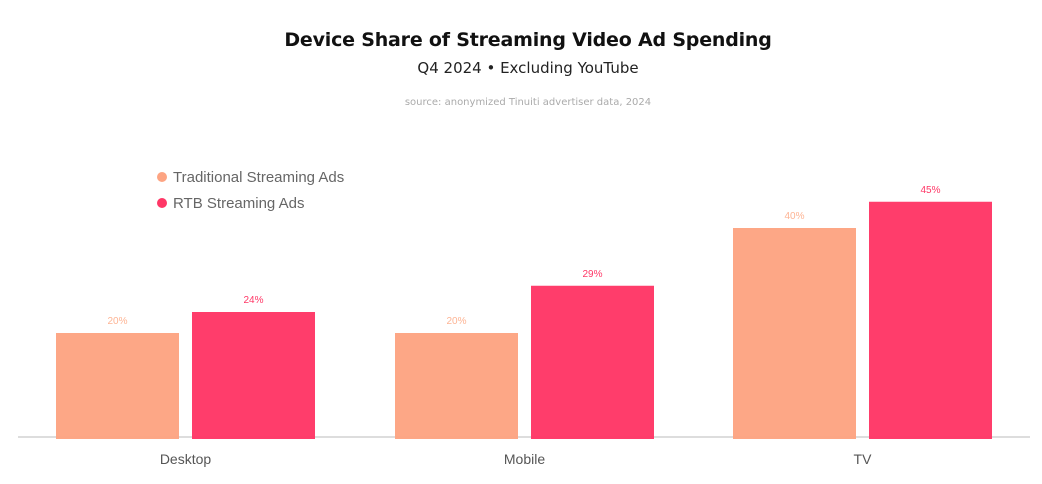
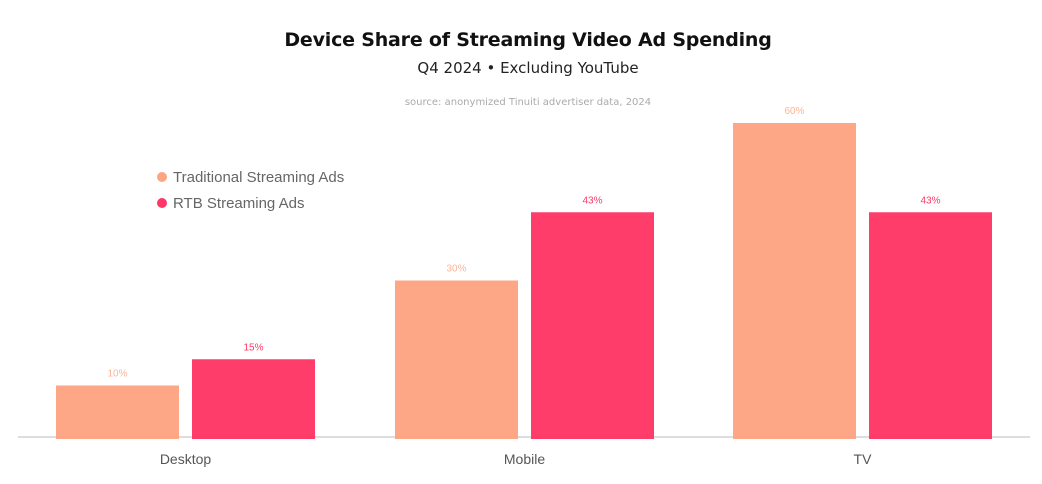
Traditional Streaming Ads/Desktop: 20% -> 10%
RTB Streaming Ads/Desktop: 24% -> 15%
Traditional Streaming Ads/Mobile: 20% -> 30%
RTB Streaming Ads/Mobile: 29% -> 43%
Traditional Streaming Ads/TV: 40% -> 60%
RTB Streaming Ads/TV: 45% -> 43%
